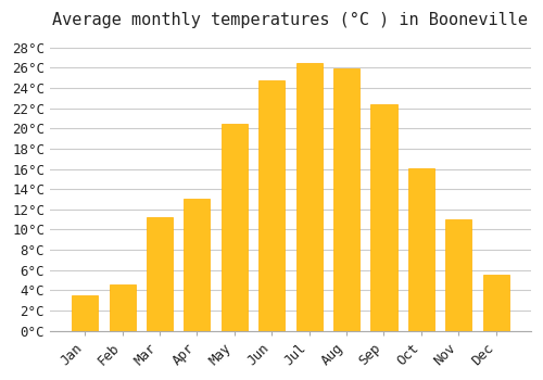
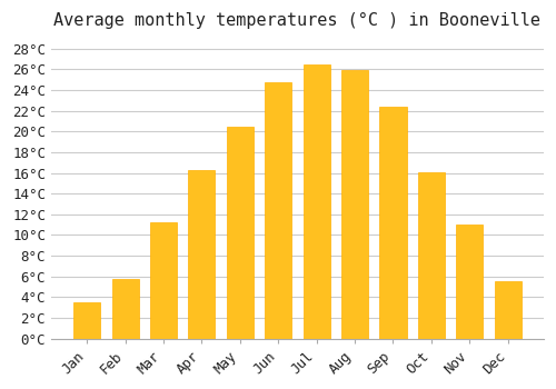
Feb: 4.6°C -> 5.8°C
Apr: 13.0°C -> 16.3°C
